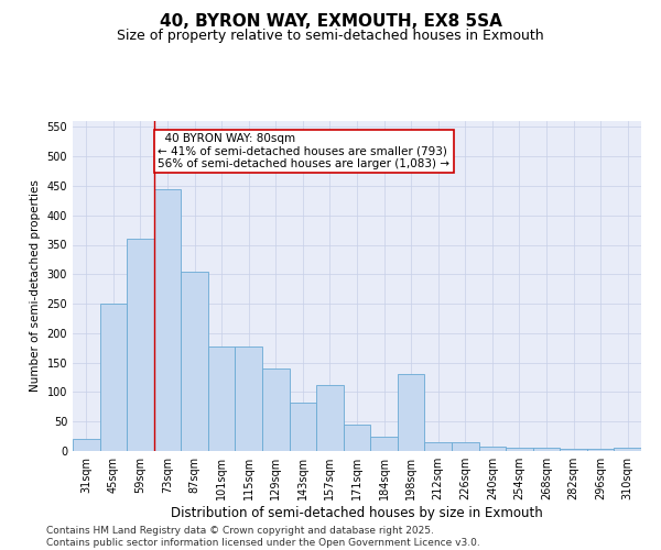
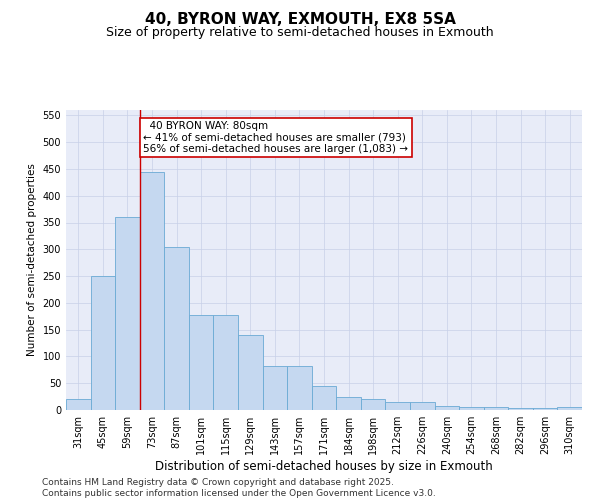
157sqm: 112 -> 82
198sqm: 130 -> 20
